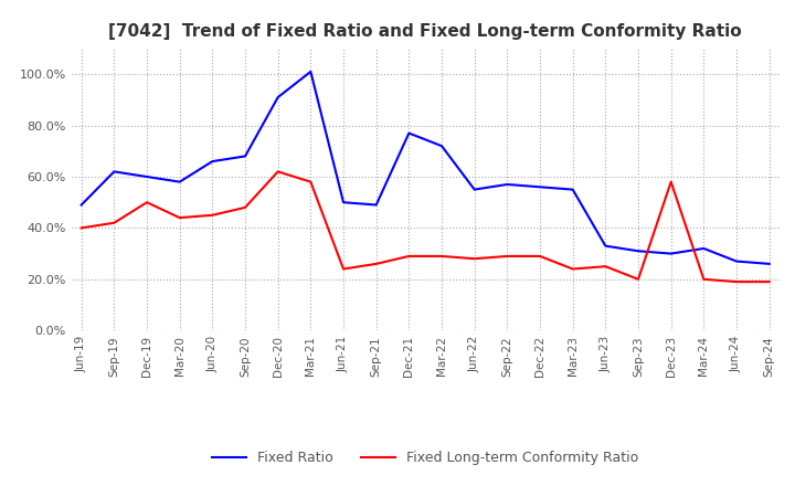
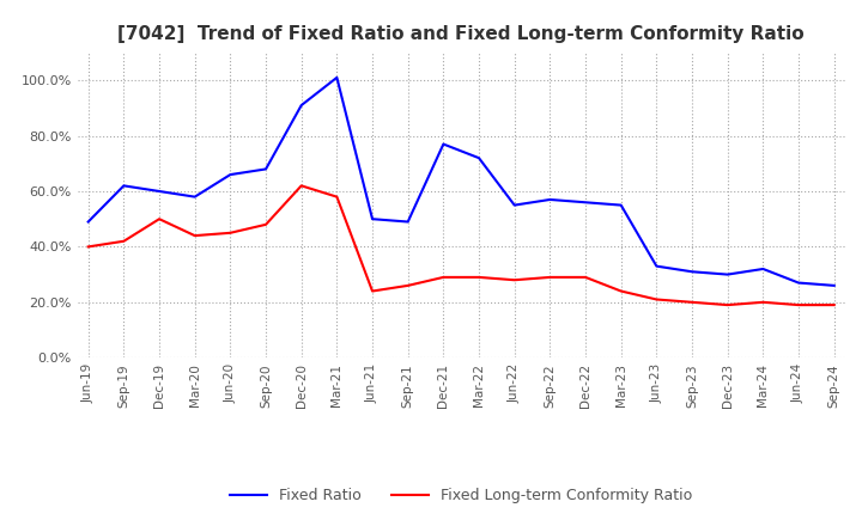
Fixed Long-term Conformity Ratio/Jun-23: 25% -> 21%
Fixed Long-term Conformity Ratio/Dec-23: 58% -> 19%
